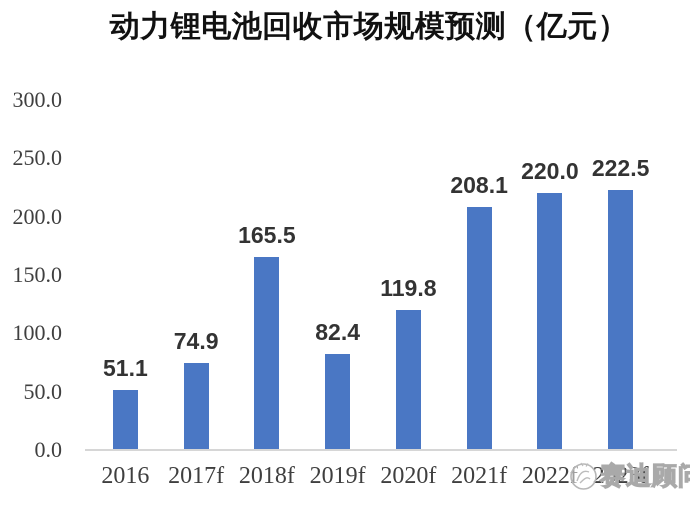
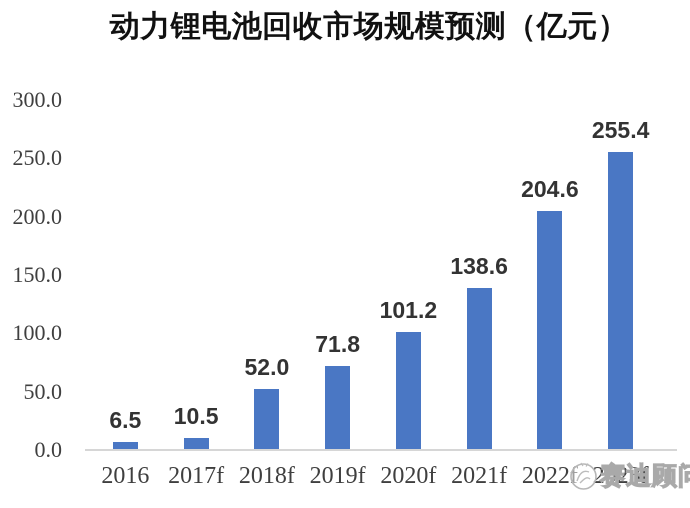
2016: 51.1 -> 6.5
2017f: 74.9 -> 10.5
2018f: 165.5 -> 52.0
2019f: 82.4 -> 71.8
2020f: 119.8 -> 101.2
2021f: 208.1 -> 138.6
2022f: 220.0 -> 204.6
2023f: 222.5 -> 255.4
